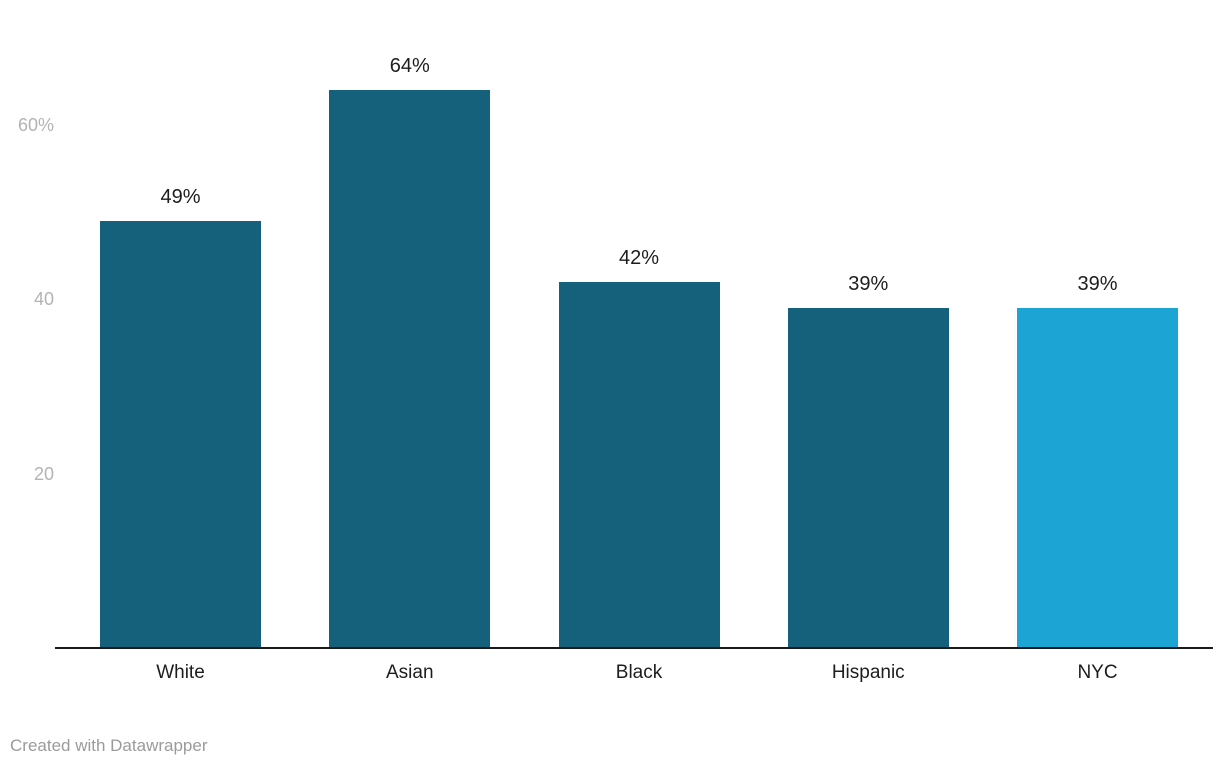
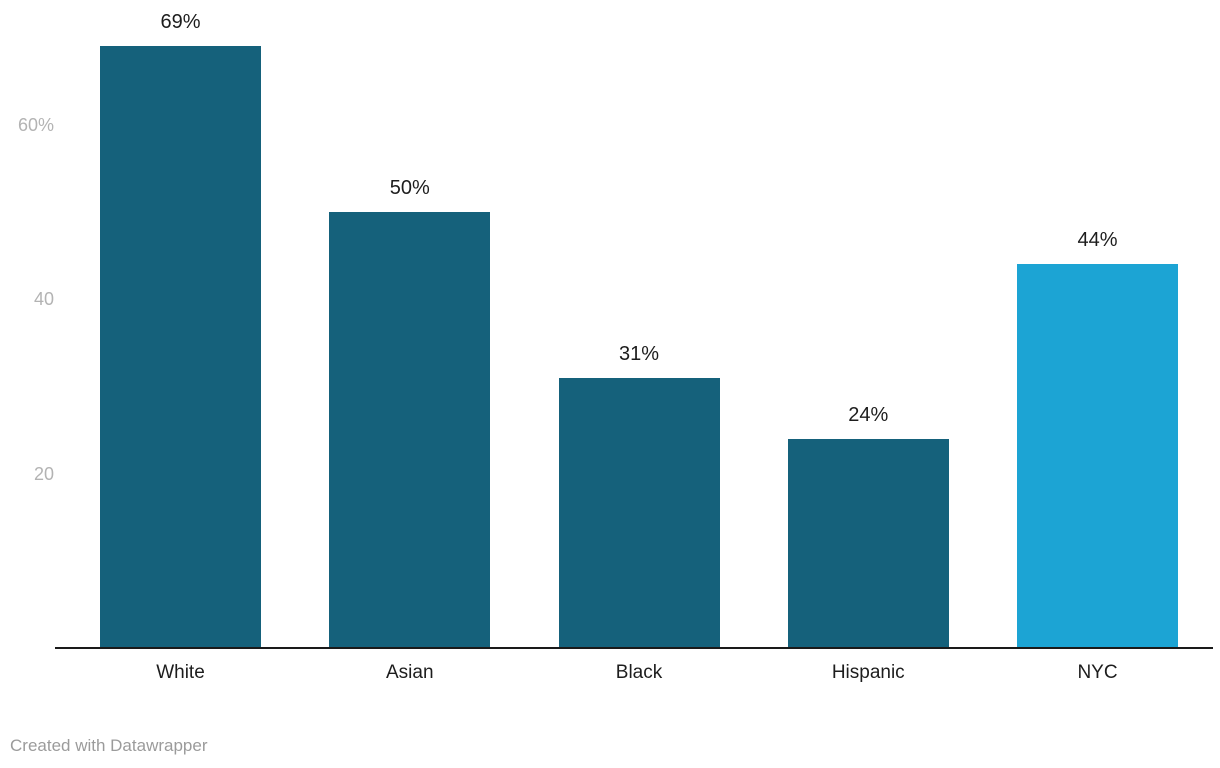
White: 49% -> 69%
Asian: 64% -> 50%
Black: 42% -> 31%
Hispanic: 39% -> 24%
NYC: 39% -> 44%
